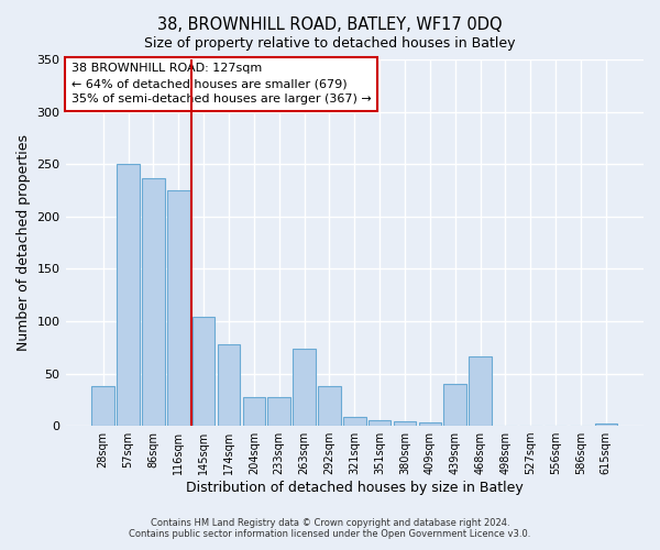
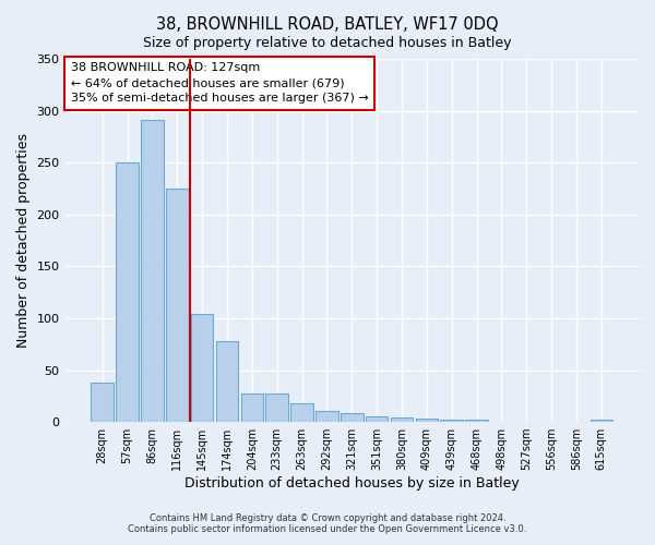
86sqm: 236 -> 291
263sqm: 74 -> 18
292sqm: 38 -> 11
439sqm: 40 -> 2
468sqm: 66 -> 2
